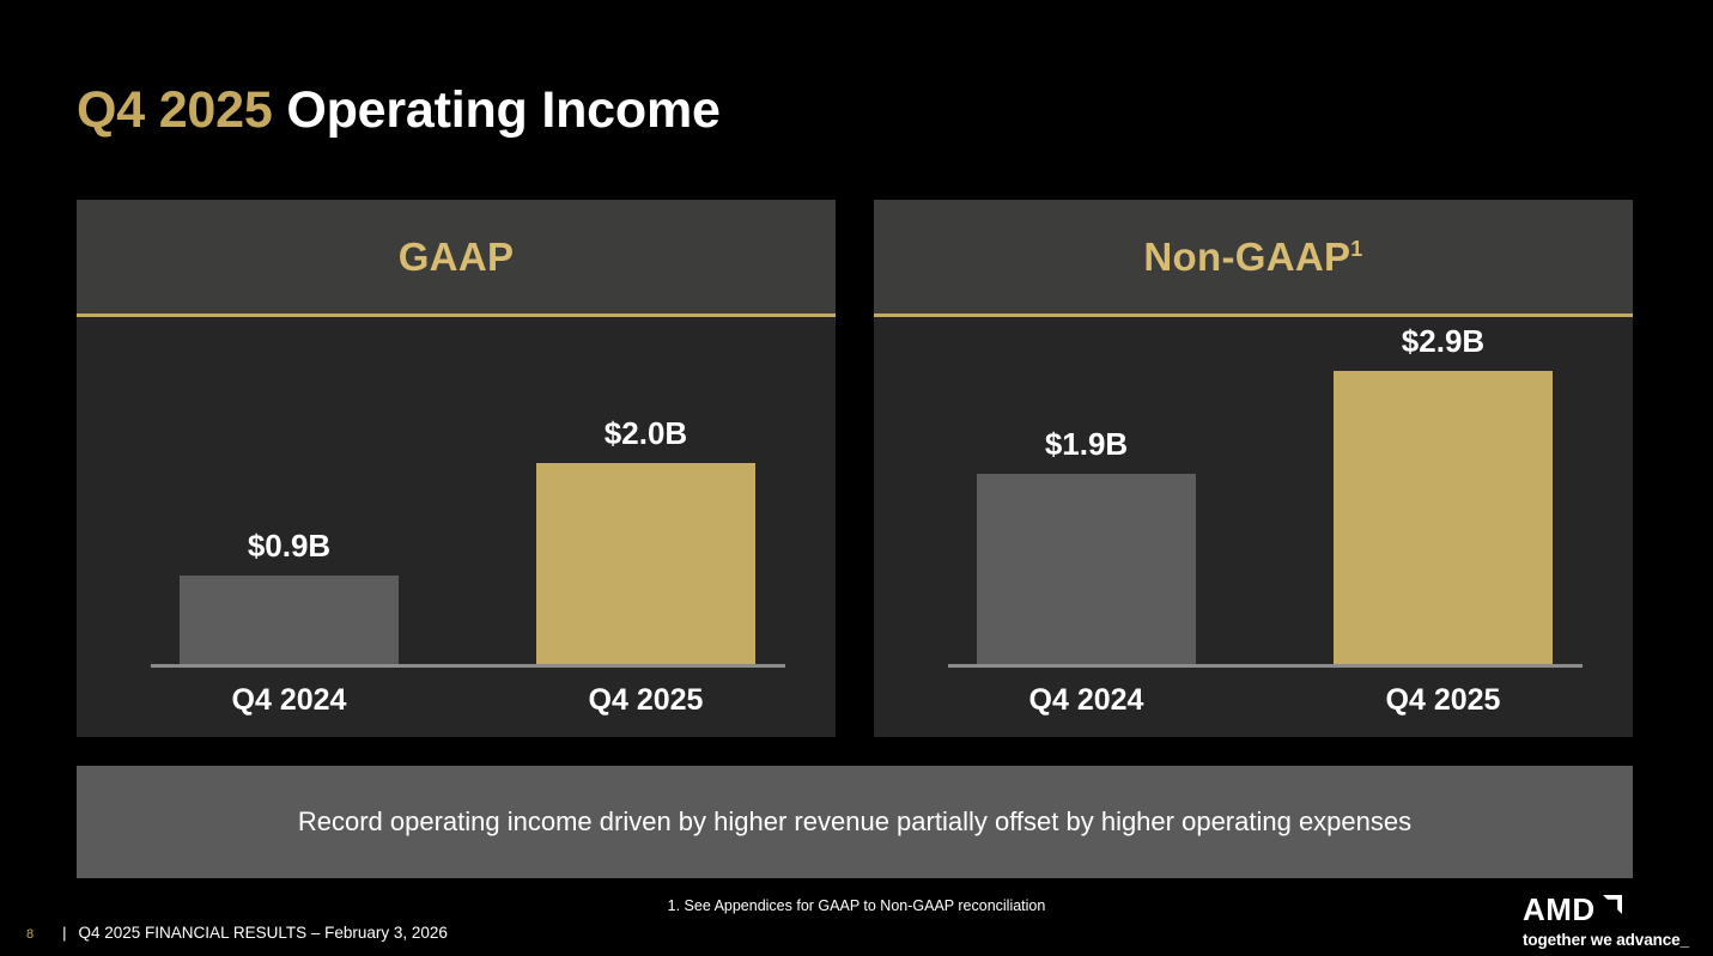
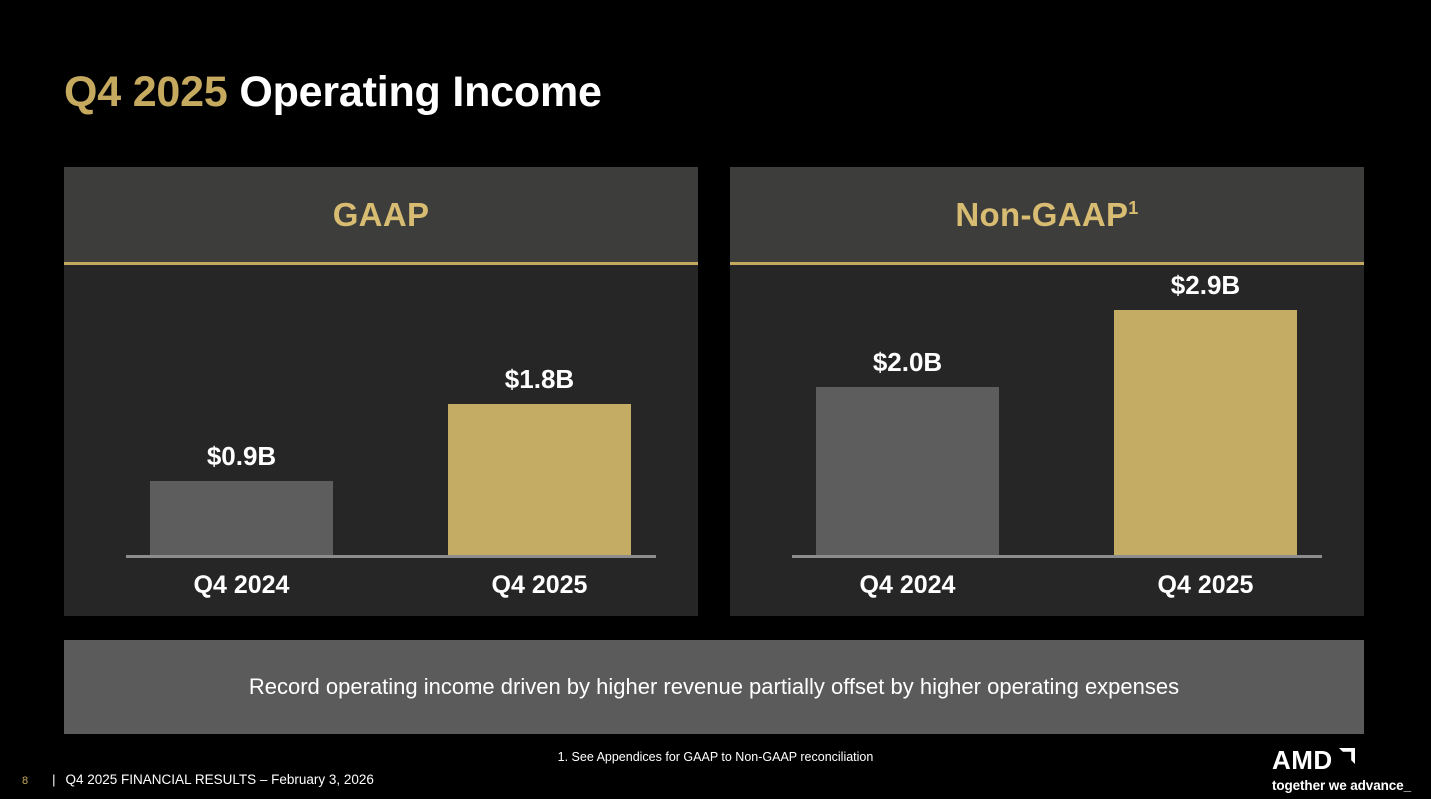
GAAP/Q4 2025: $2.0B -> $1.8B
Non-GAAP/Q4 2024: $1.9B -> $2.0B
